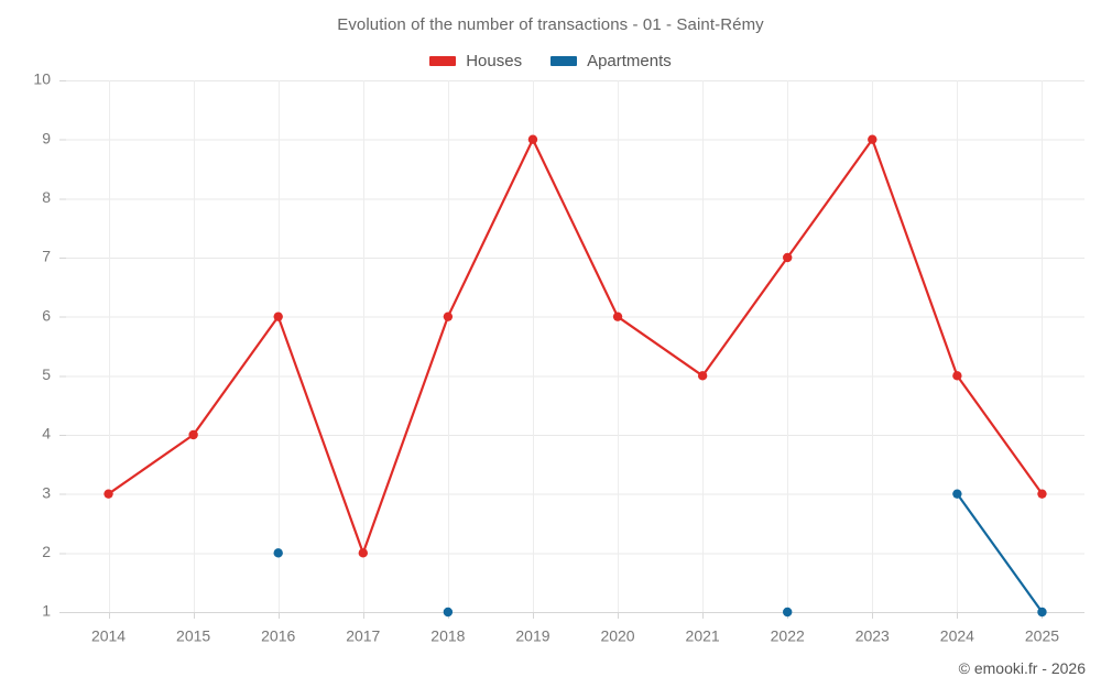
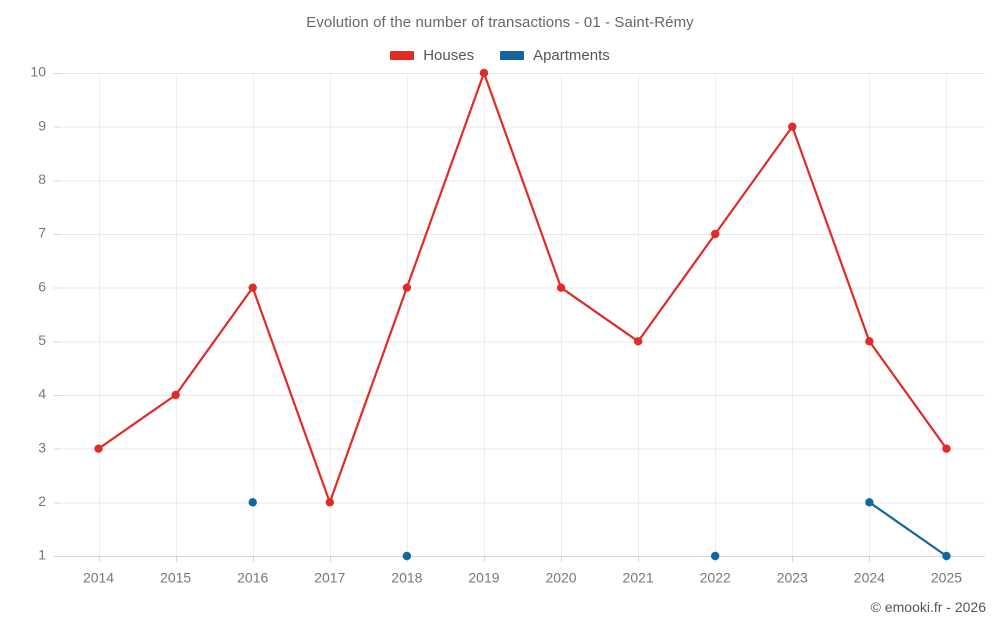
Houses/2019: 9 -> 10
Apartments/2024: 3 -> 2
